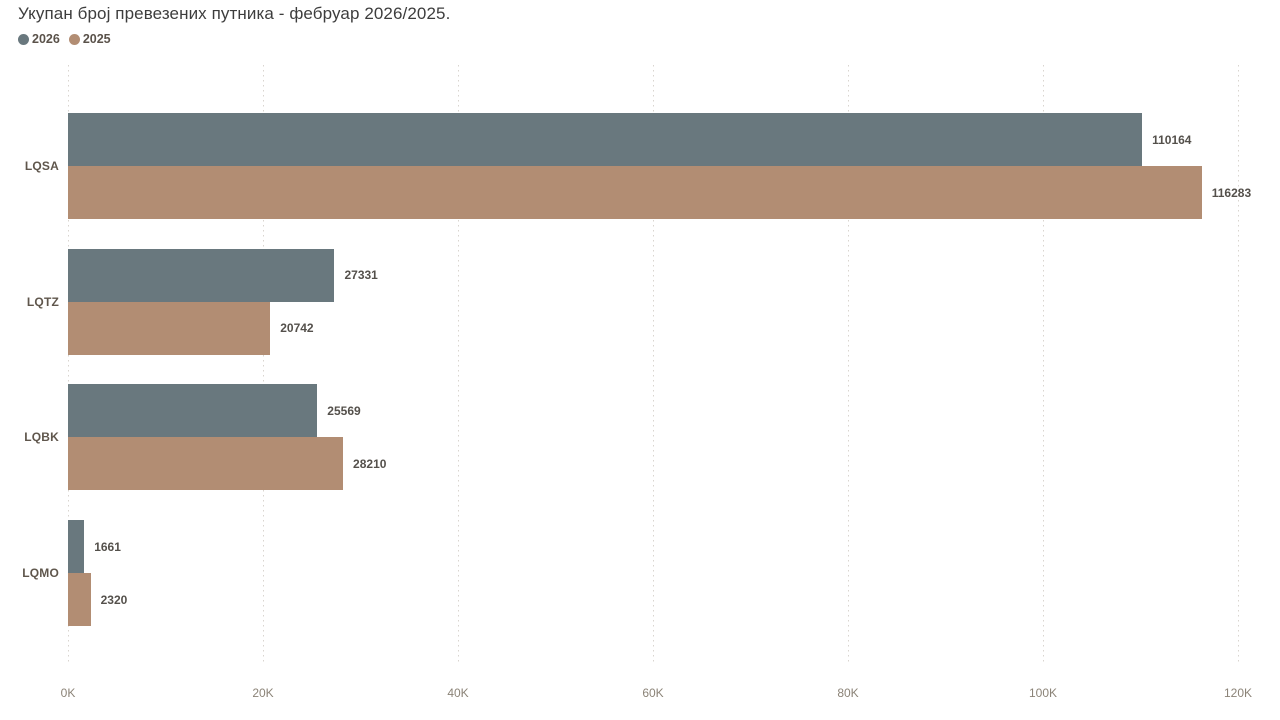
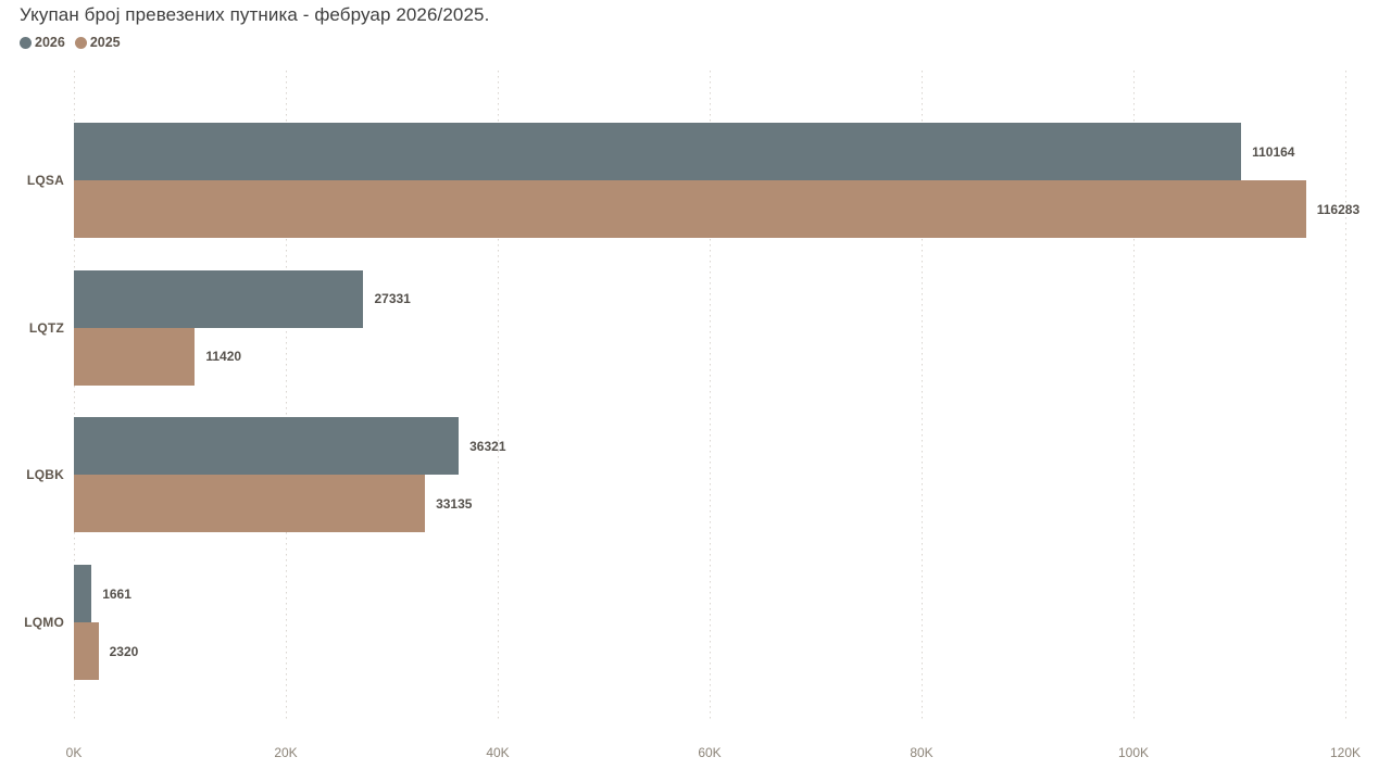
2025/LQTZ: 20742 -> 11420
2026/LQBK: 25569 -> 36321
2025/LQBK: 28210 -> 33135
